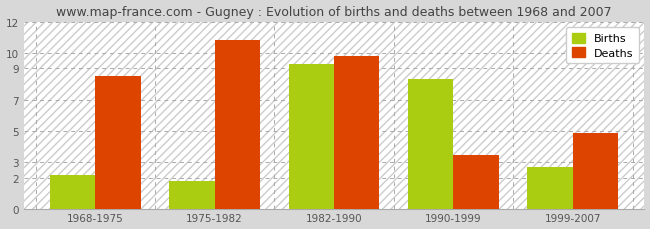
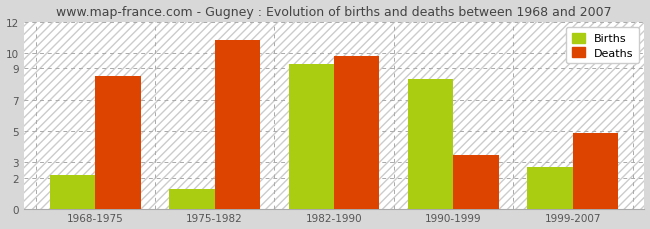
Births/1975-1982: 1.8 -> 1.3
